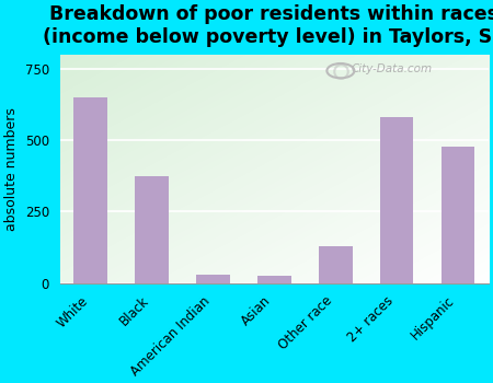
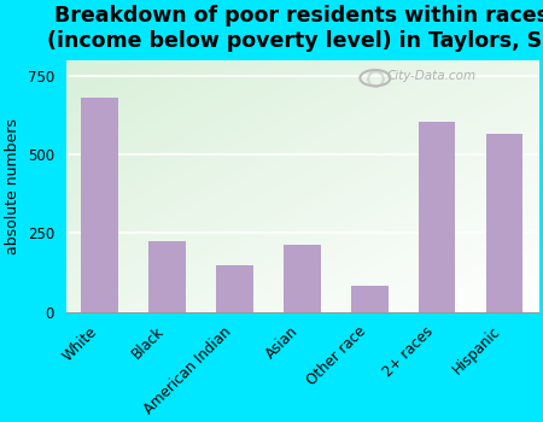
White: 650 -> 680
Black: 375 -> 225
American Indian: 30 -> 150
Asian: 25 -> 215
Other race: 130 -> 85
2+ races: 580 -> 605
Hispanic: 480 -> 565
